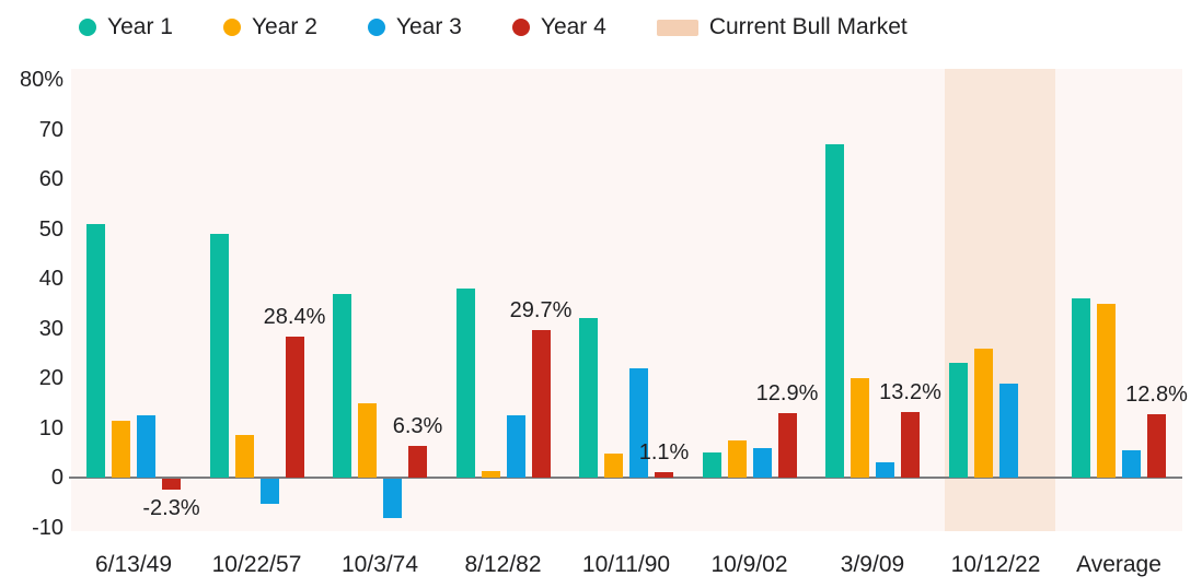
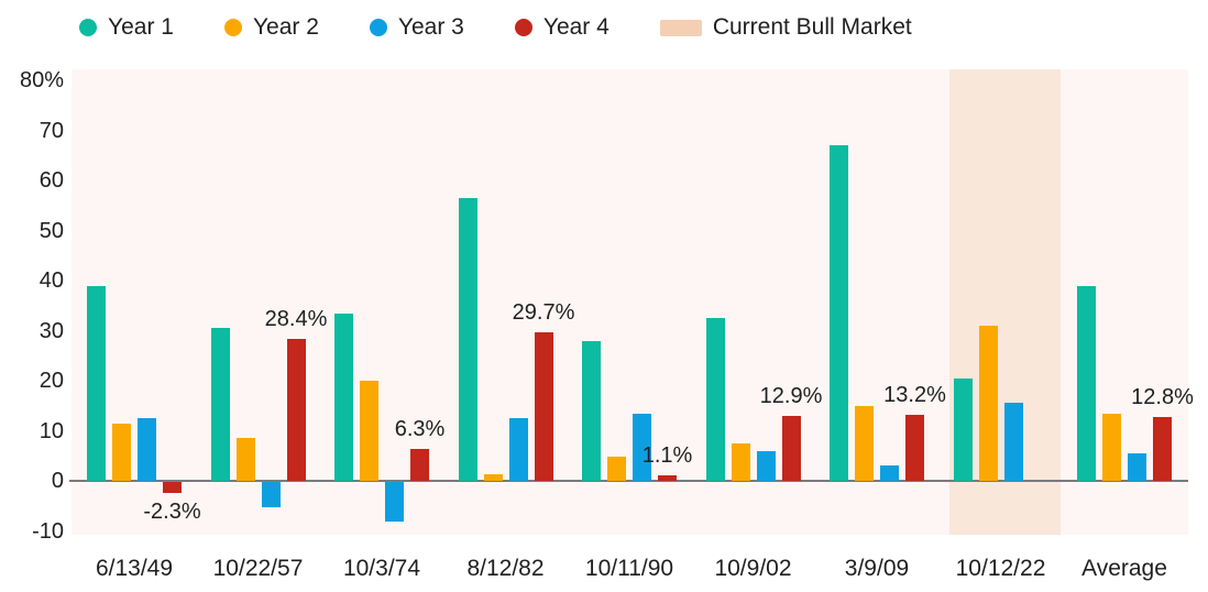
Year 1/6/13/49: 51% -> 39%
Year 1/10/22/57: 49% -> 30%
Year 1/10/3/74: 37% -> 34%
Year 2/10/3/74: 15% -> 20%
Year 1/8/12/82: 38% -> 56%
Year 1/10/11/90: 32% -> 28%
Year 3/10/11/90: 22% -> 14%
Year 1/10/9/02: 5% -> 32%
Year 2/3/9/09: 20% -> 15%
Year 1/10/12/22: 23% -> 20%
Year 2/10/12/22: 26% -> 31%
Year 3/10/12/22: 19% -> 16%
Year 1/Average: 36% -> 39%
Year 2/Average: 35% -> 14%
